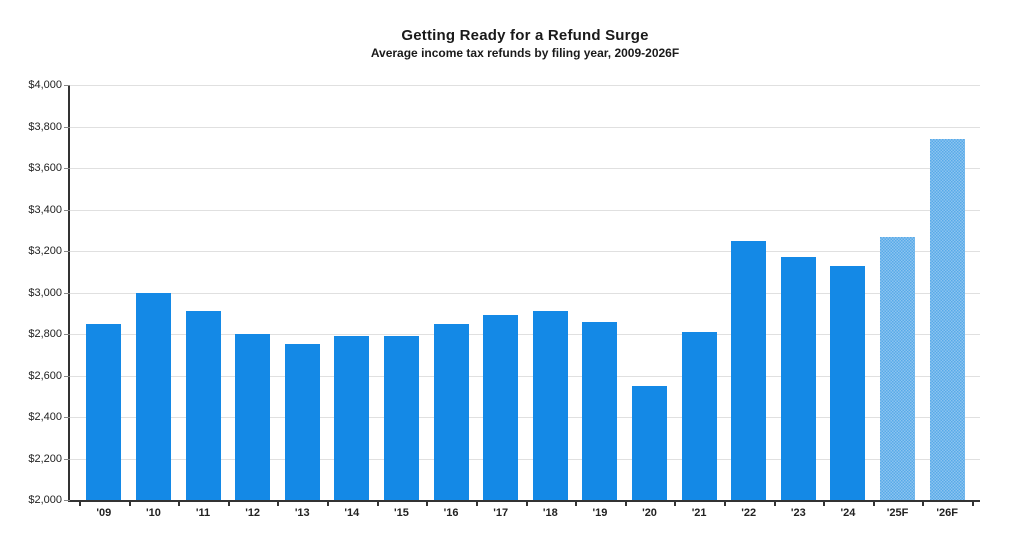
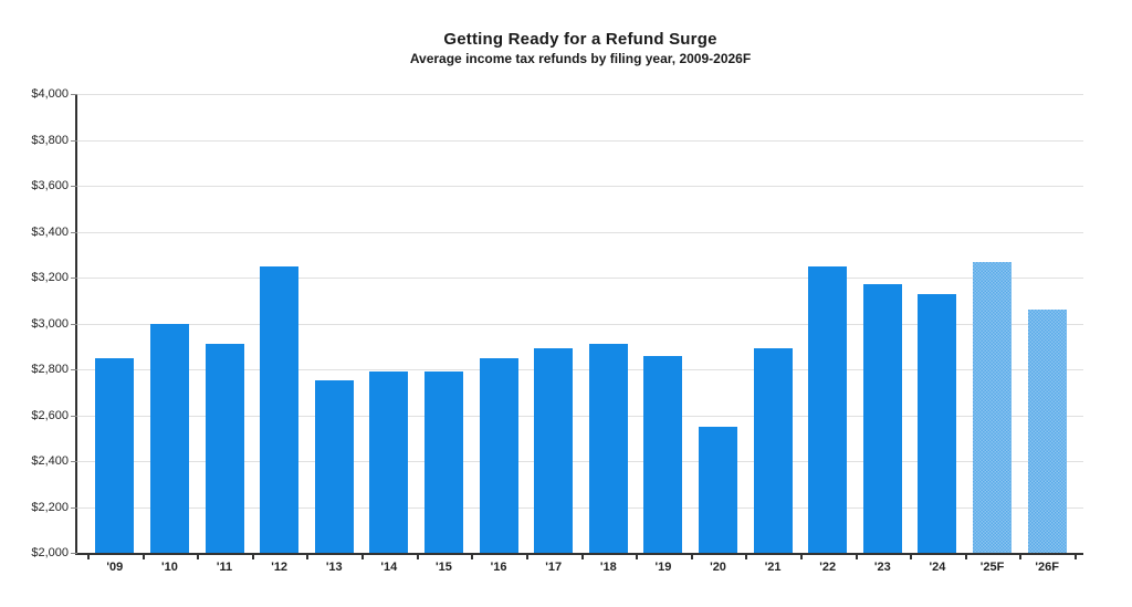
'12: $2800 -> $3250
'21: $2810 -> $2890
'26F: $3740 -> $3060
